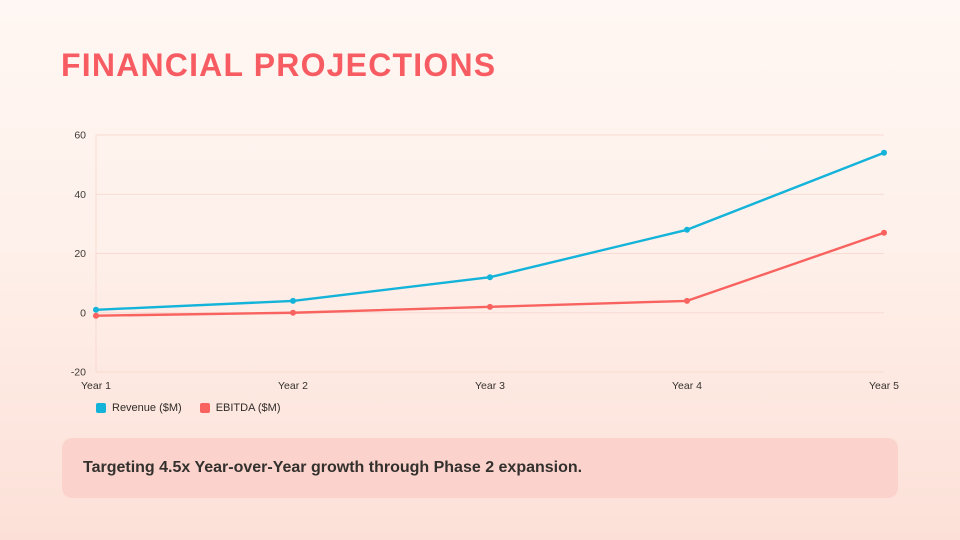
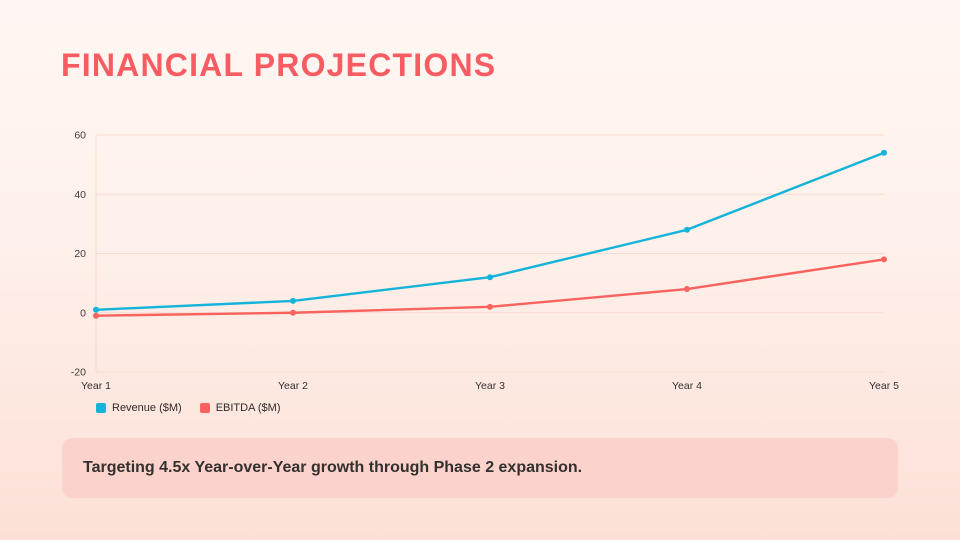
EBITDA ($M)/Year 4: 4 -> 8
EBITDA ($M)/Year 5: 27 -> 18
